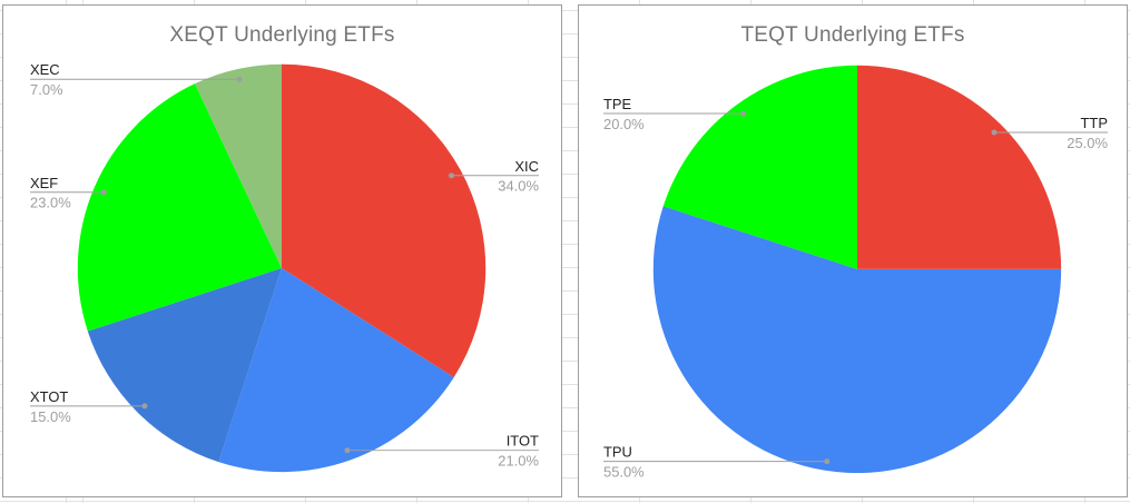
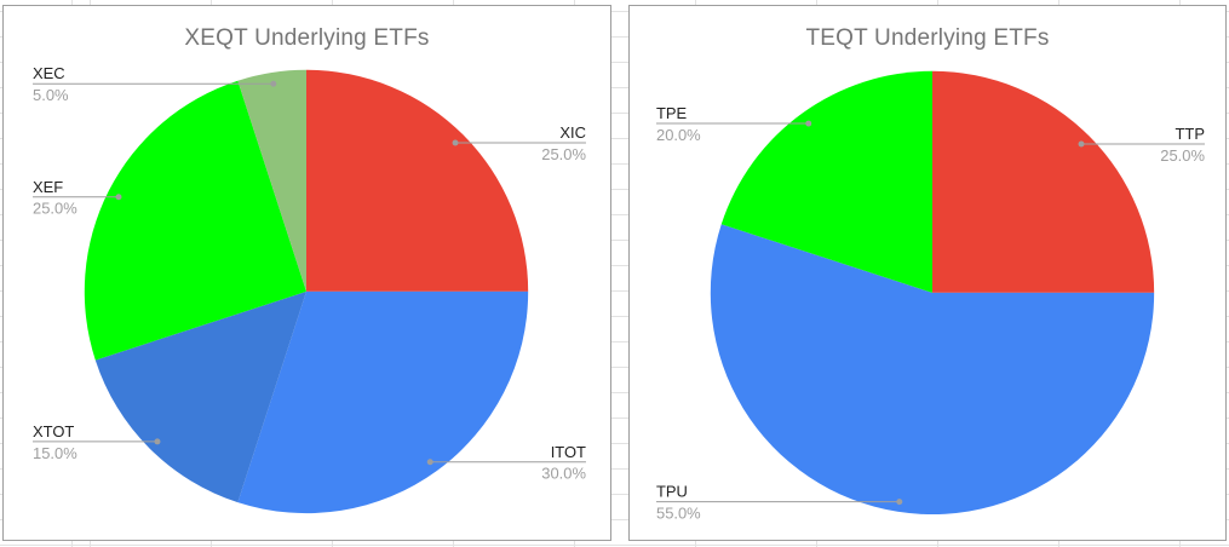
XEQT Underlying ETFs/XIC: 34.0% -> 25.0%
XEQT Underlying ETFs/ITOT: 21.0% -> 30.0%
XEQT Underlying ETFs/XEF: 23.0% -> 25.0%
XEQT Underlying ETFs/XEC: 7.0% -> 5.0%
